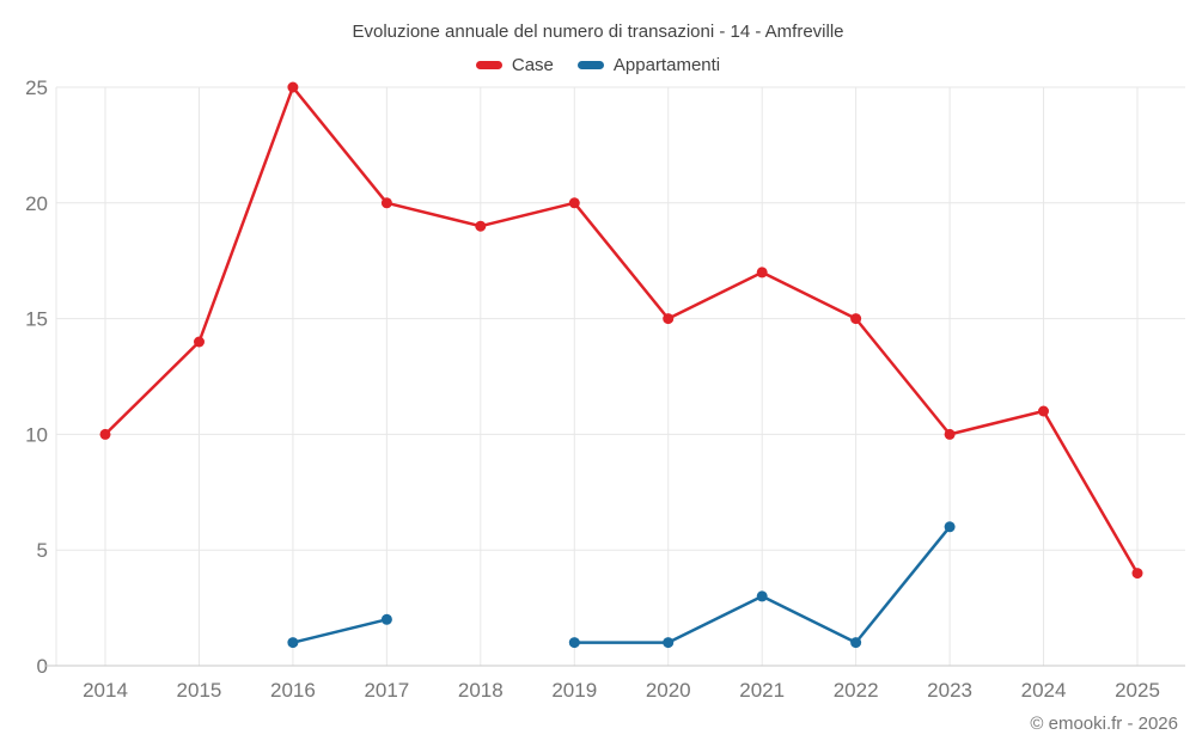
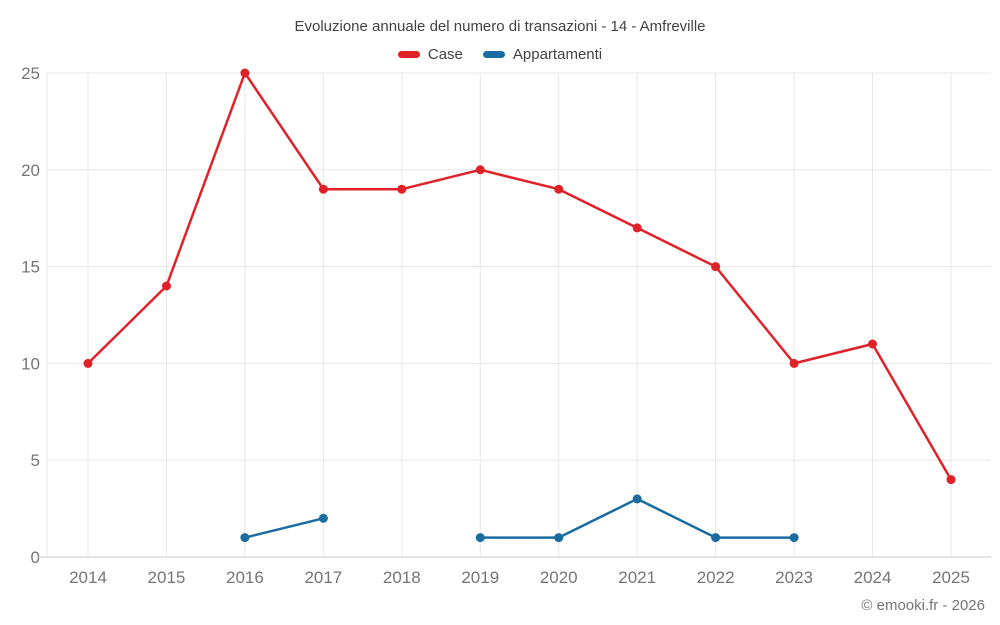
Case/2017: 20 -> 19
Case/2020: 15 -> 19
Appartamenti/2023: 6 -> 1
